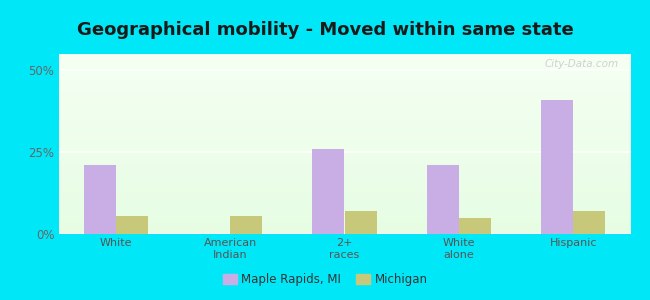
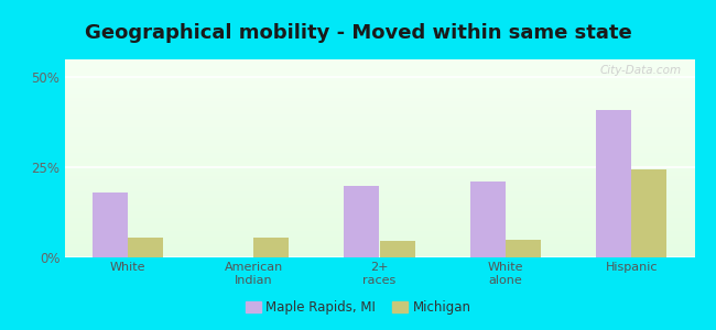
Maple Rapids, MI/White: 21% -> 18%
Maple Rapids, MI/2+ races: 26% -> 20%
Michigan/2+ races: 7.0% -> 4.5%
Michigan/Hispanic: 7.0% -> 24.5%
